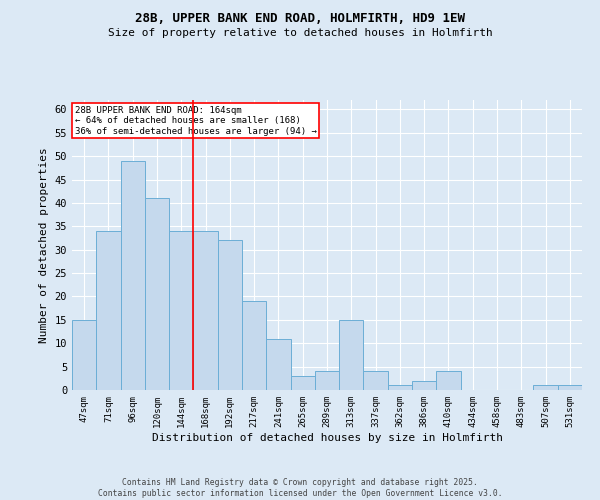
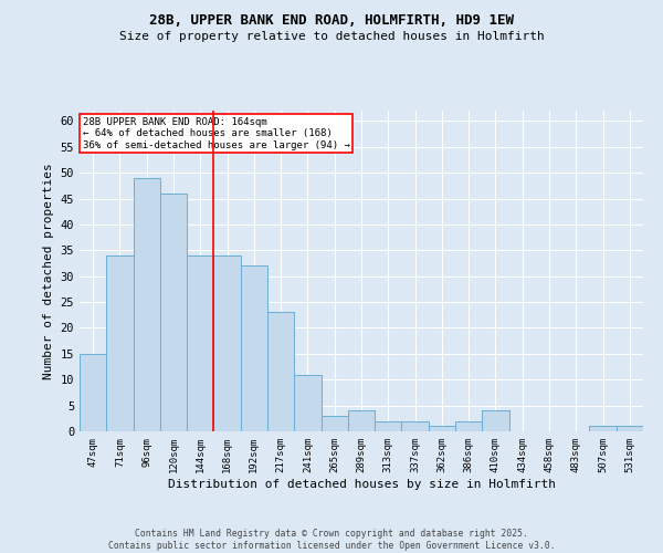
120sqm: 41 -> 46
217sqm: 19 -> 23
313sqm: 15 -> 2
337sqm: 4 -> 2
